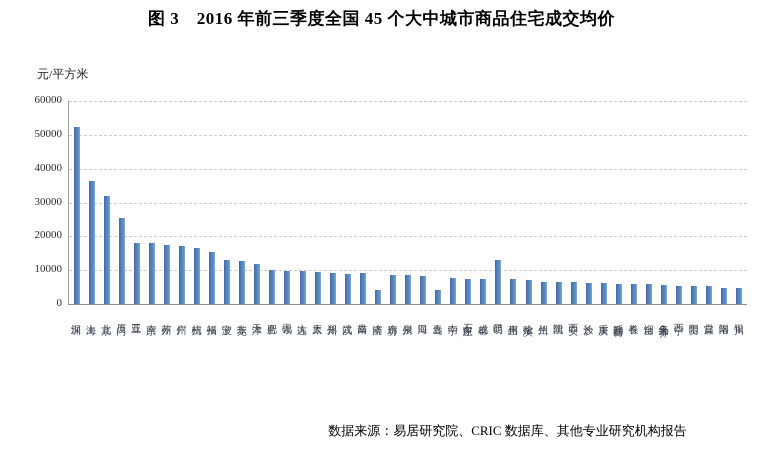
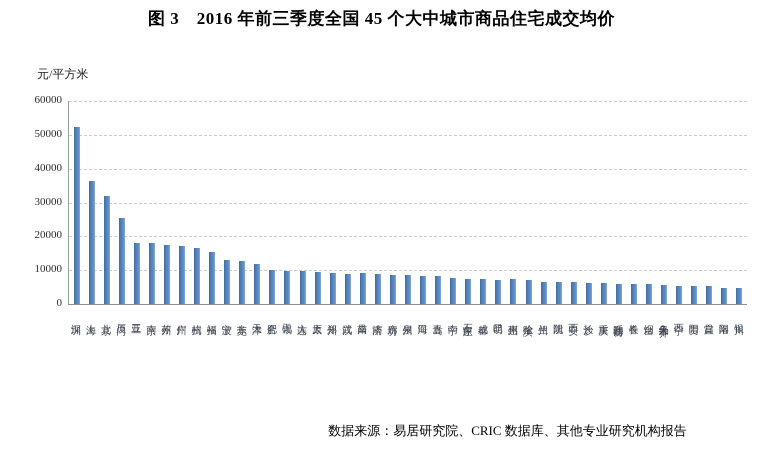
济南: 4000 -> 9000
青岛: 4000 -> 8000
昆明: 13000 -> 7000
